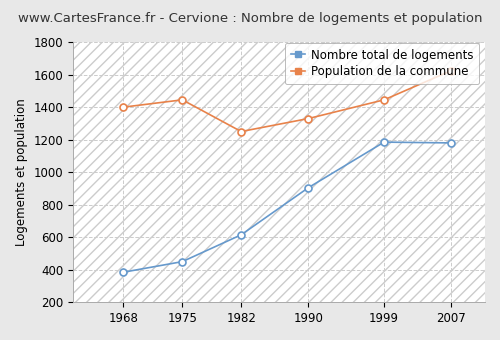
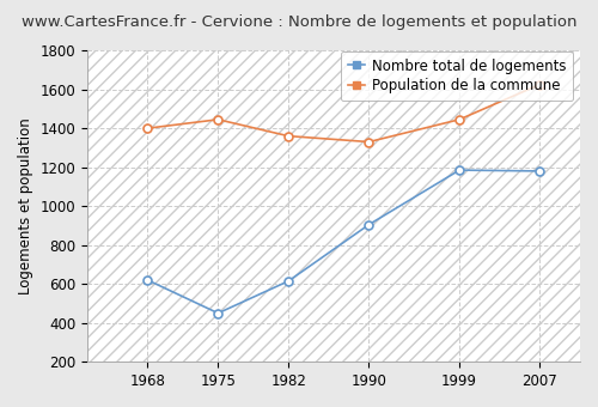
Nombre total de logements/1968: 380 -> 620
Population de la commune/1982: 1250 -> 1360
